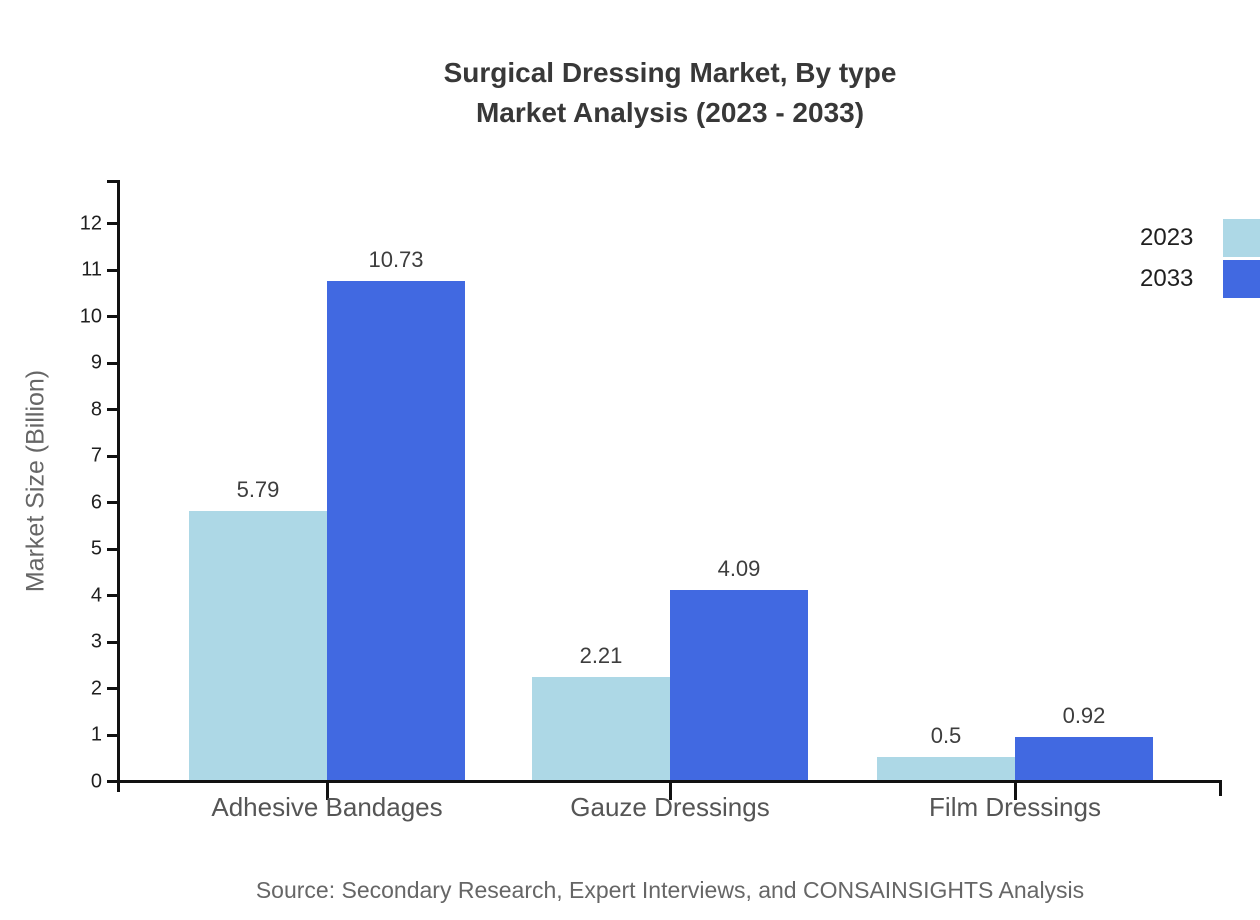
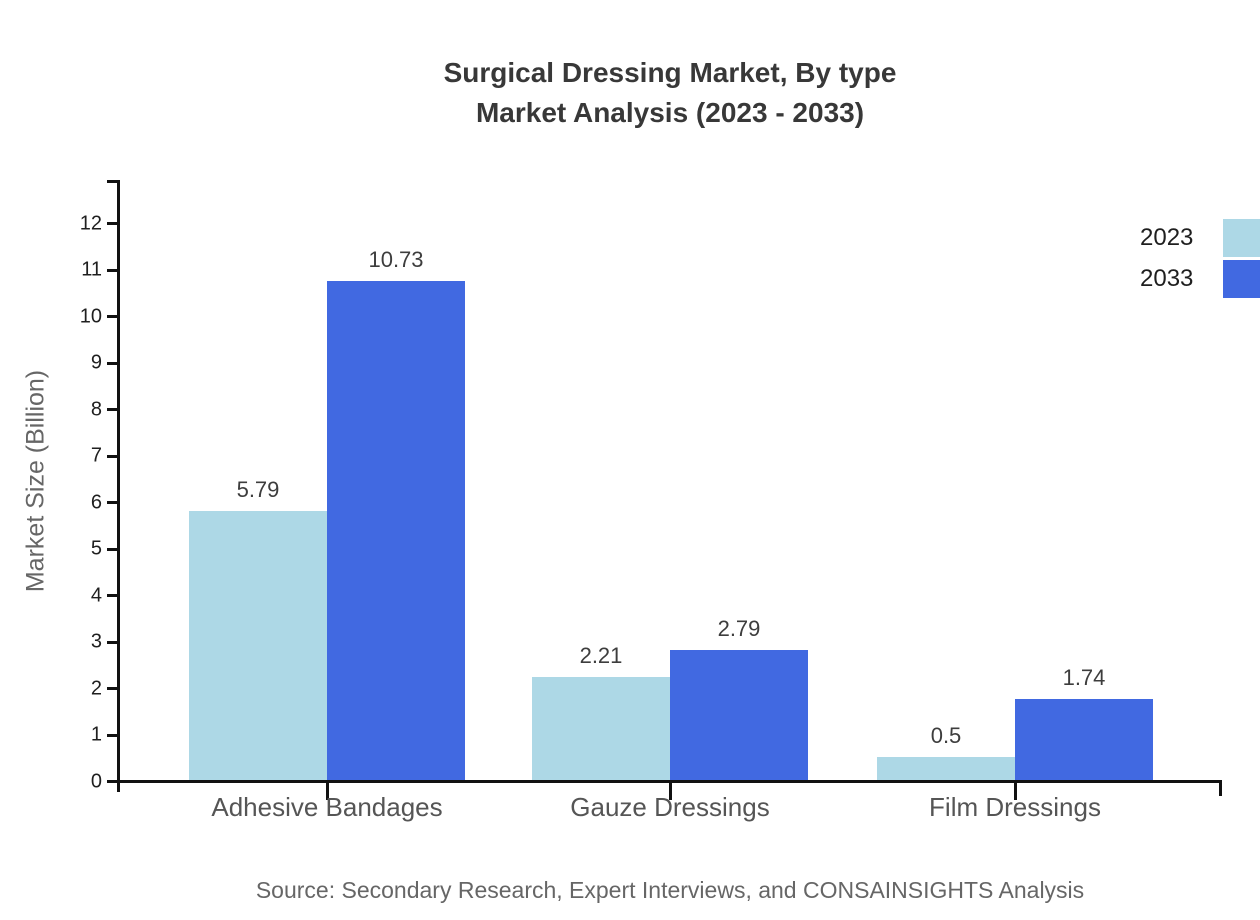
2033/Gauze Dressings: 4.09 -> 2.79
2033/Film Dressings: 0.92 -> 1.74
